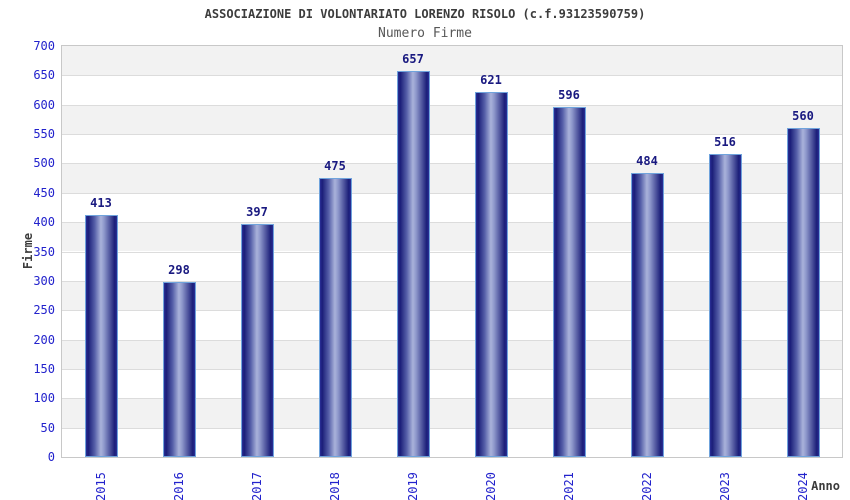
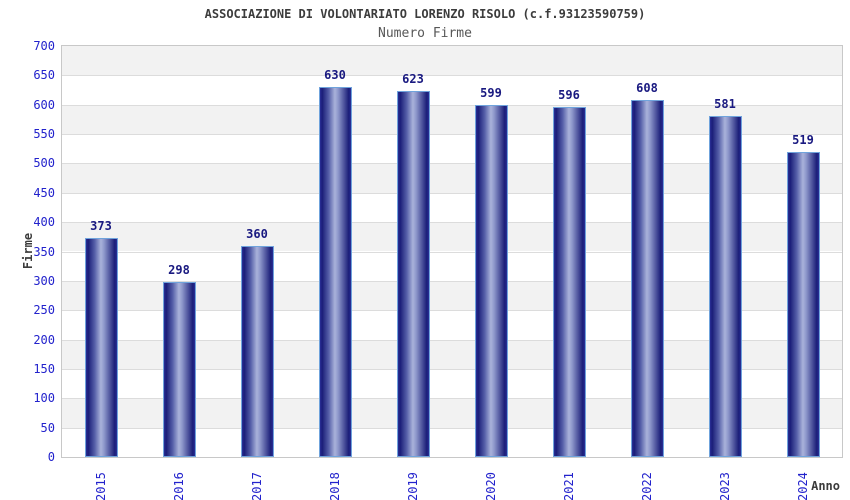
2015: 413 -> 373
2017: 397 -> 360
2018: 475 -> 630
2019: 657 -> 623
2020: 621 -> 599
2022: 484 -> 608
2023: 516 -> 581
2024: 560 -> 519
